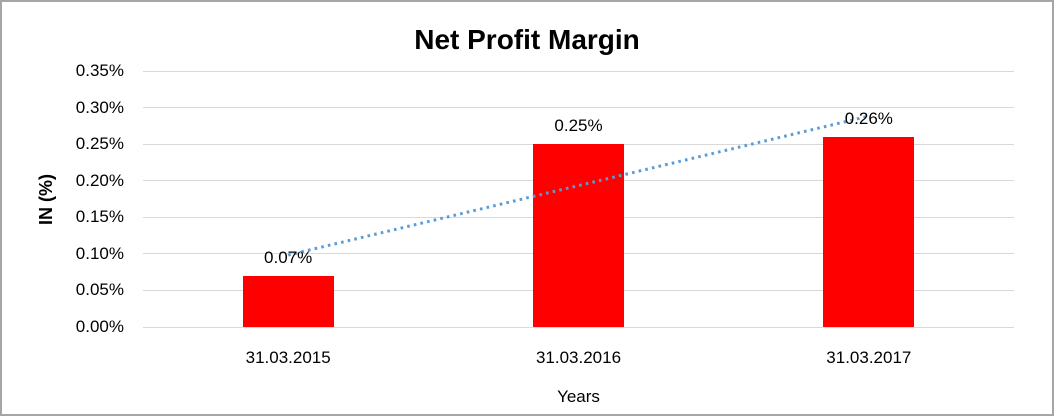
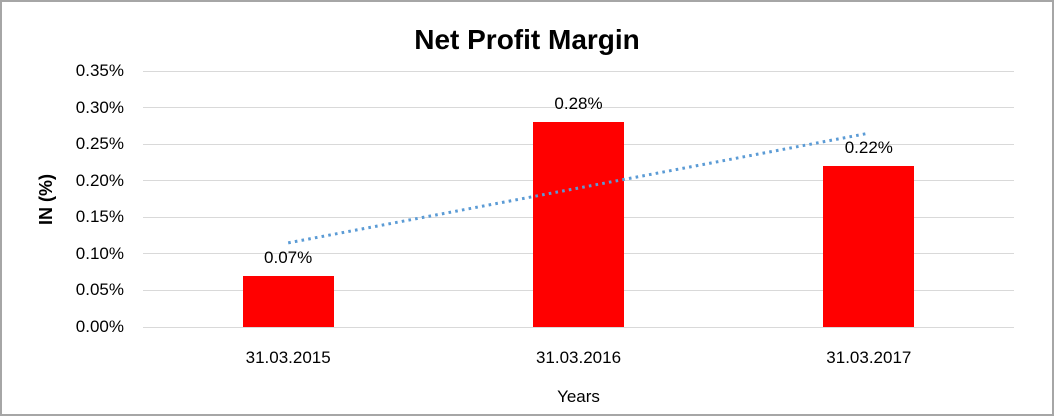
31.03.2016: 0.25% -> 0.28%
31.03.2017: 0.26% -> 0.22%
